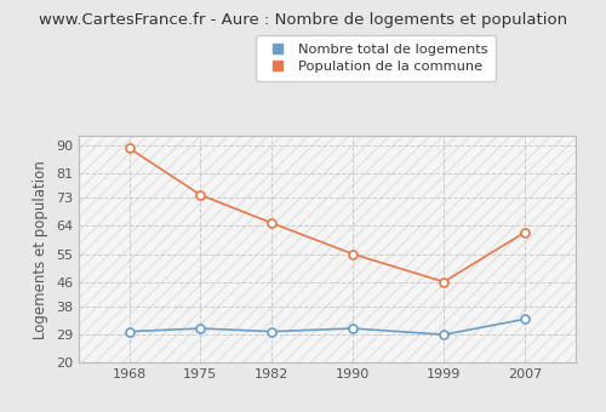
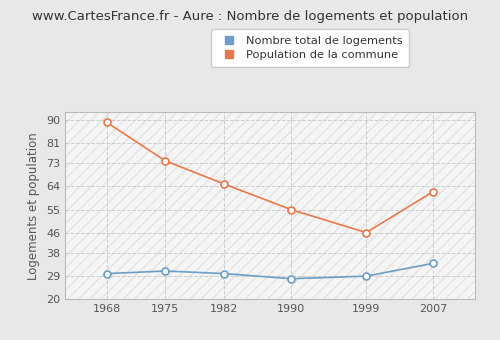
Nombre total de logements/1990: 31 -> 28
